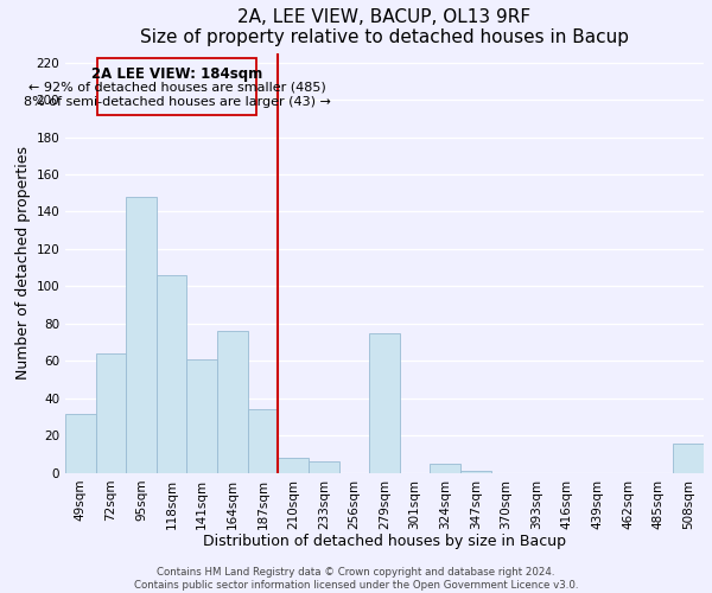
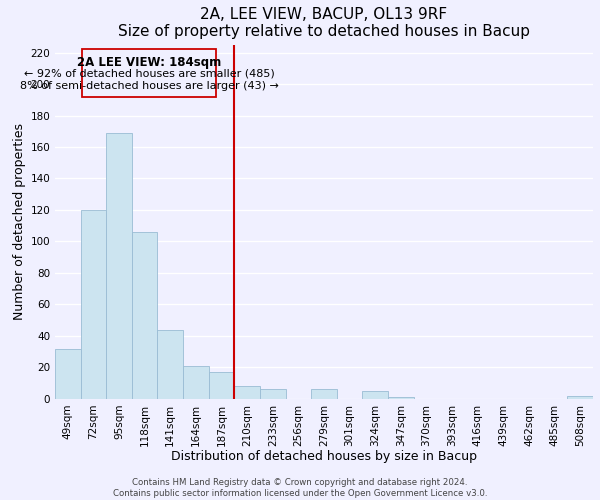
72sqm: 64 -> 120
95sqm: 148 -> 169
141sqm: 61 -> 44
164sqm: 76 -> 21
187sqm: 34 -> 17
279sqm: 75 -> 6
508sqm: 16 -> 2
